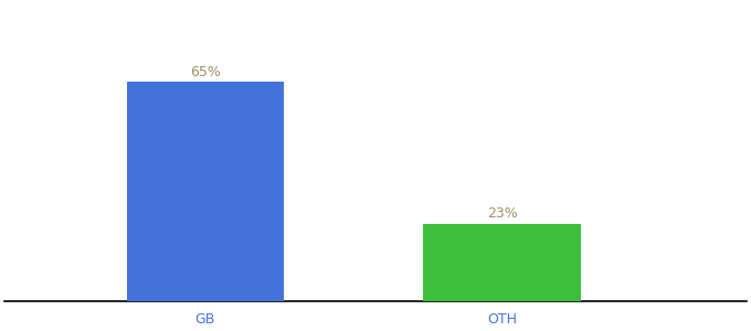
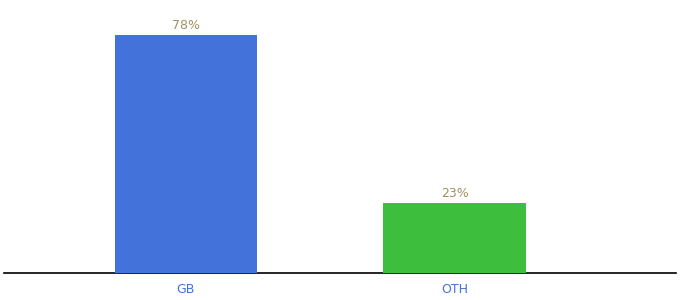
GB: 65% -> 78%
